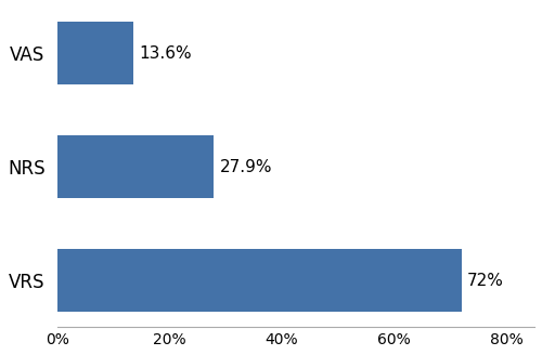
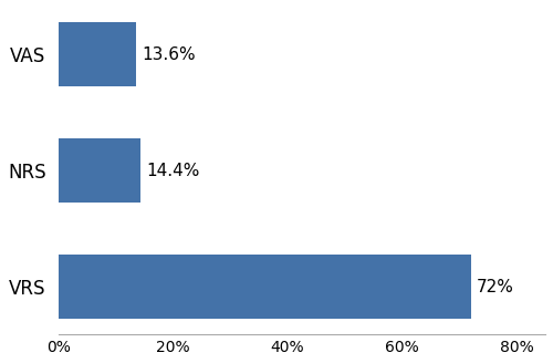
NRS: 27.9% -> 14.4%
